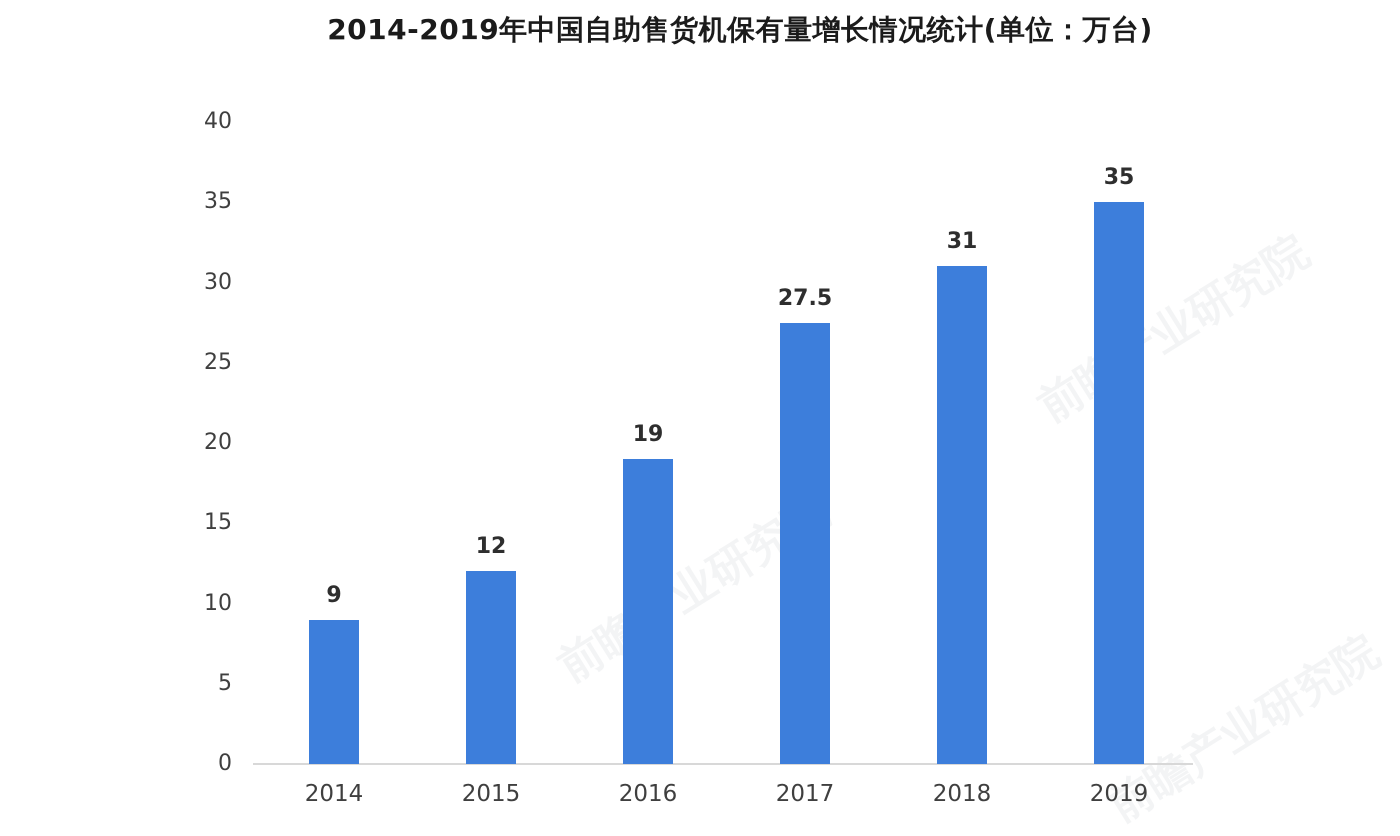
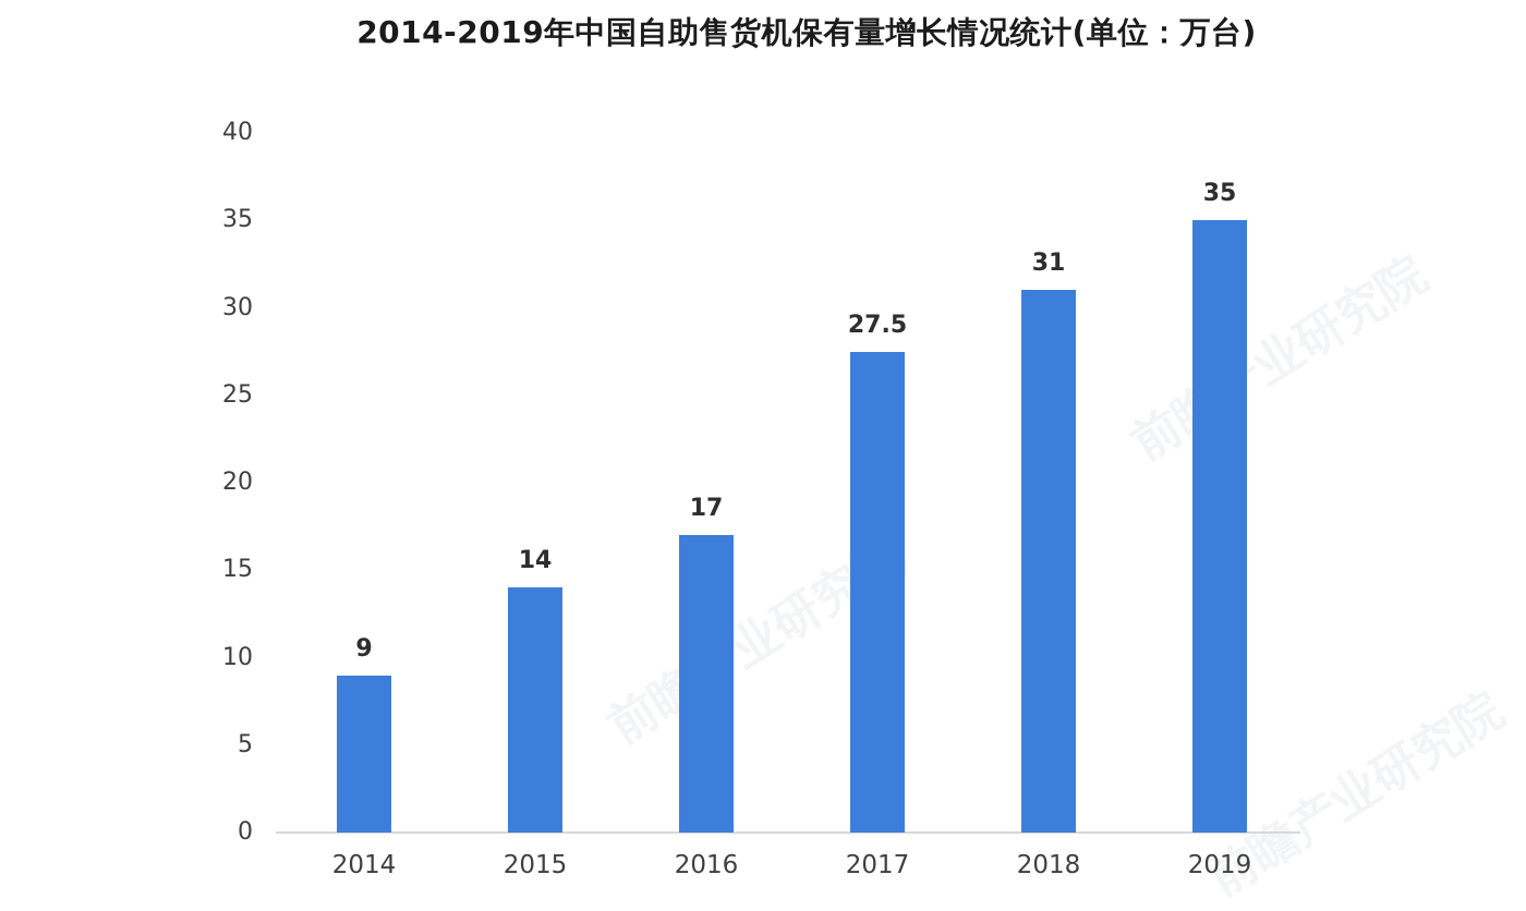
2015: 12 -> 14
2016: 19 -> 17
